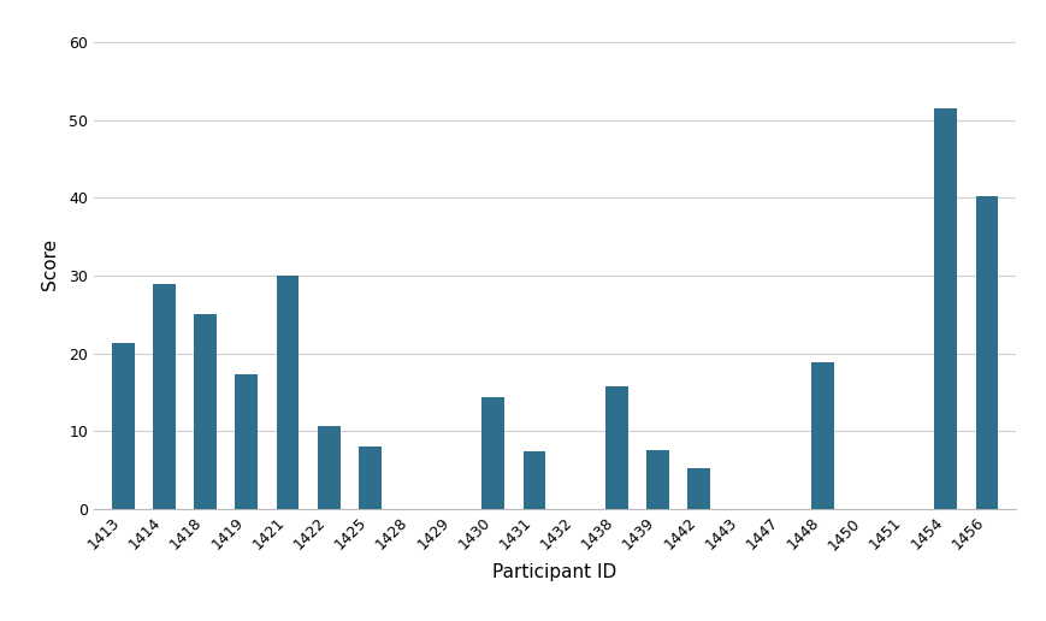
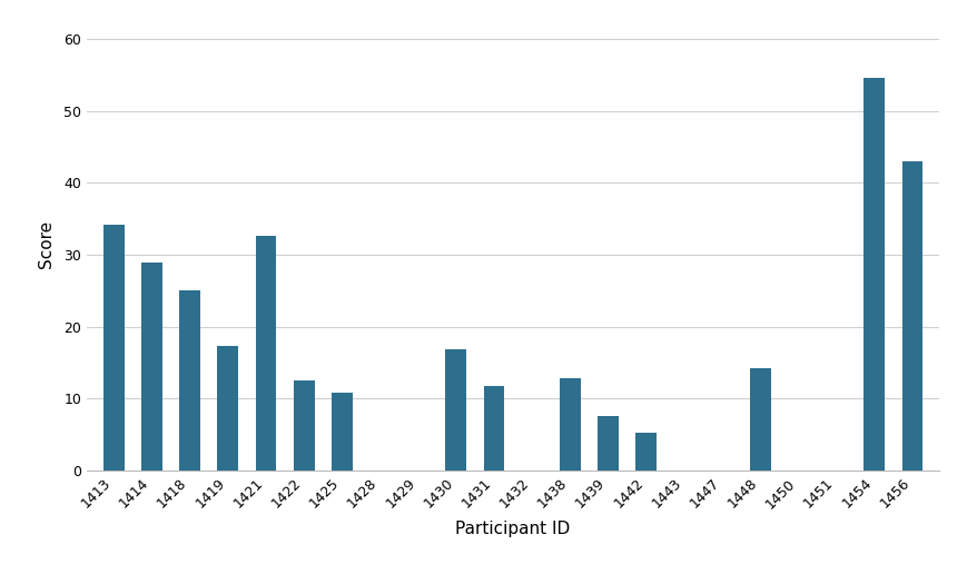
1413: 21.3 -> 34.2
1421: 30.0 -> 32.6
1422: 10.7 -> 12.6
1425: 8.1 -> 10.8
1430: 14.4 -> 16.8
1431: 7.5 -> 11.8
1438: 15.8 -> 12.8
1448: 18.8 -> 14.2
1454: 51.5 -> 54.6
1456: 40.2 -> 43.0
